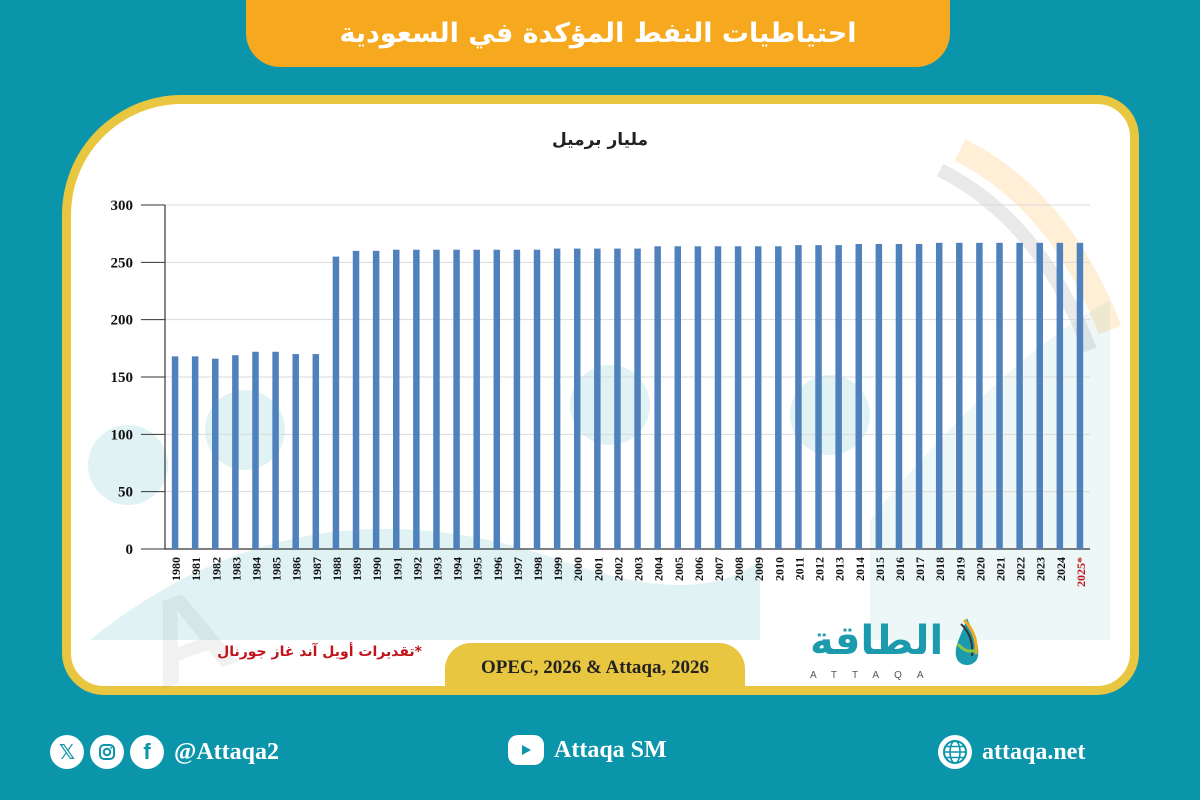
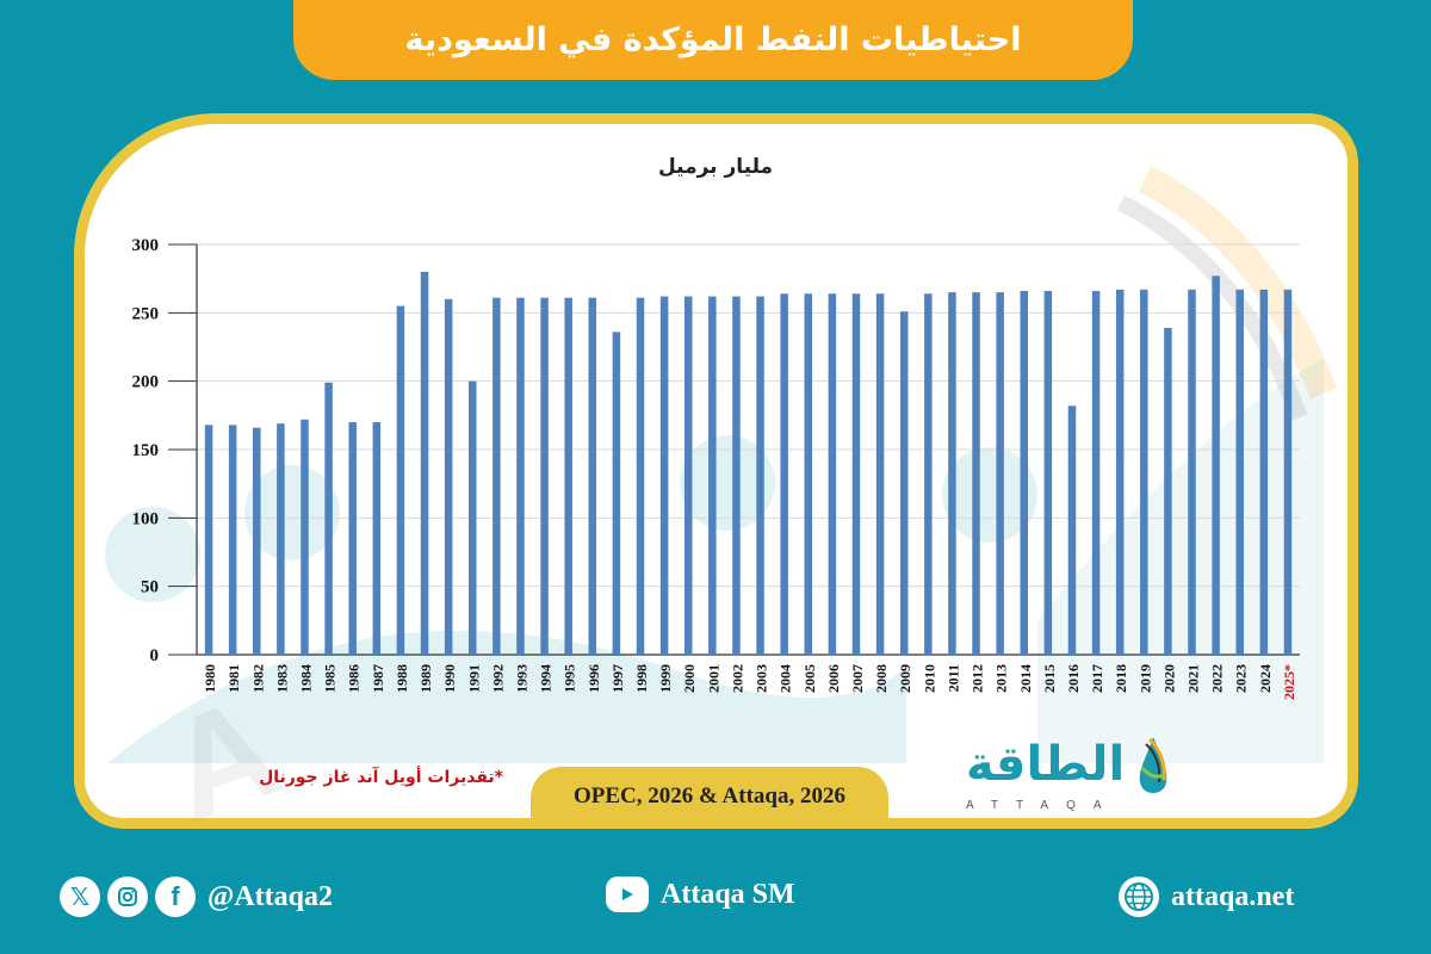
1985: 172 -> 199
1989: 260 -> 280
1991: 261 -> 200
1997: 261 -> 236
2009: 264 -> 251
2016: 266 -> 182
2020: 267 -> 239
2022: 267 -> 277
